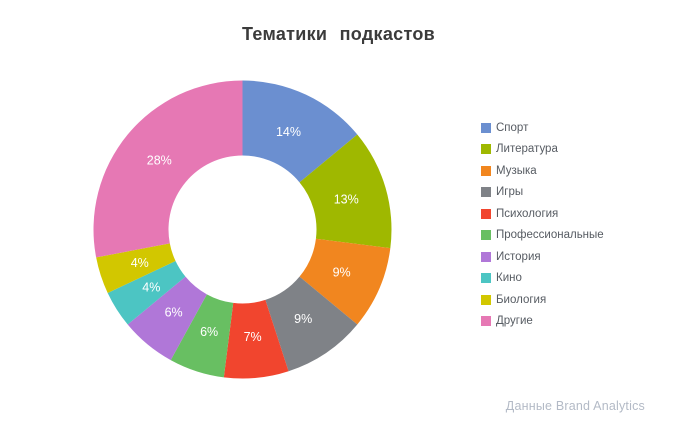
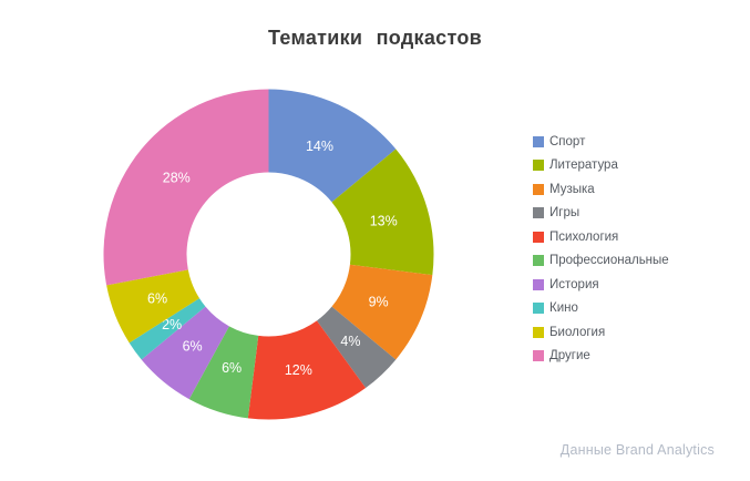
Игры: 9% -> 4%
Психология: 7% -> 12%
Кино: 4% -> 2%
Биология: 4% -> 6%
